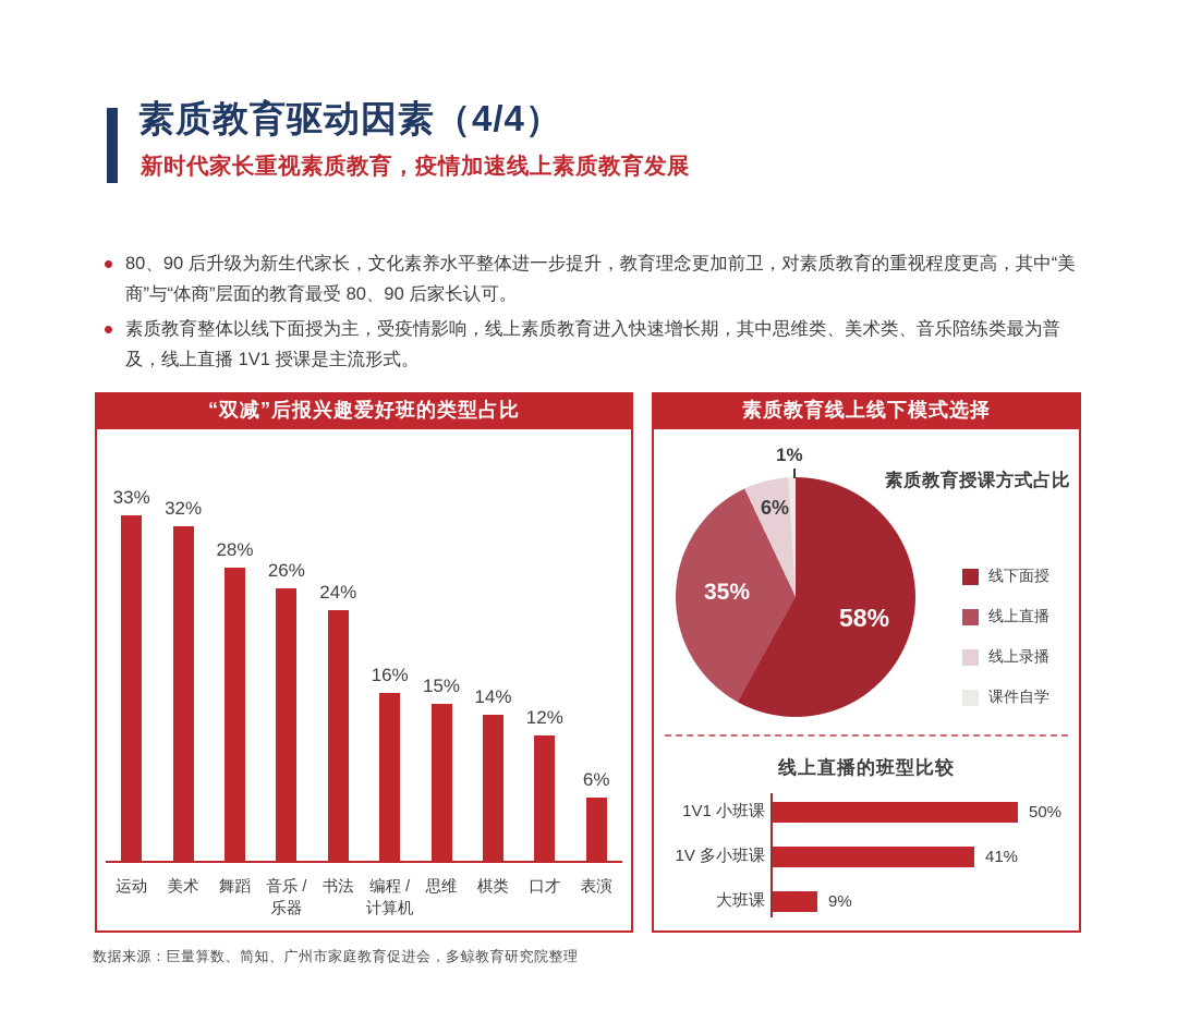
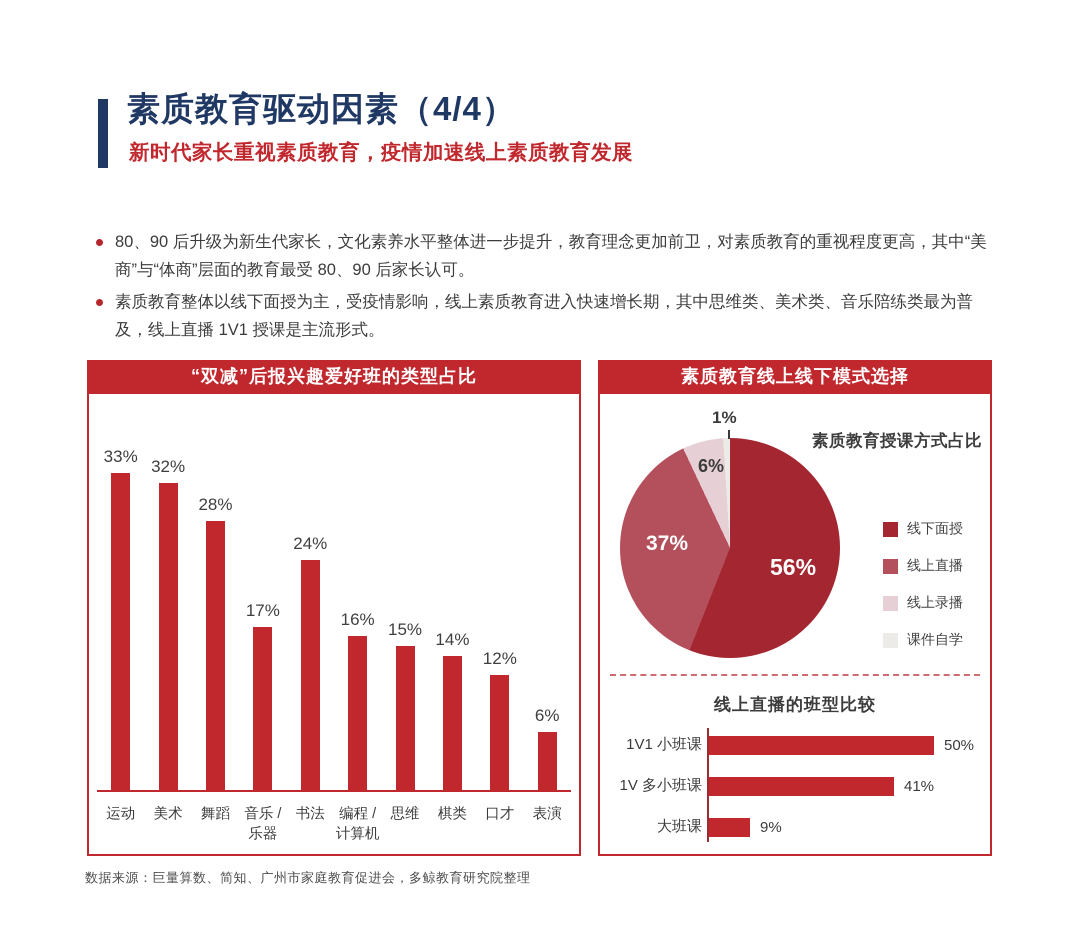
“双减”后报兴趣爱好班的类型占比/音乐 / 乐器: 26% -> 17%
素质教育授课方式占比/线下面授: 58% -> 56%
素质教育授课方式占比/线上直播: 35% -> 37%
